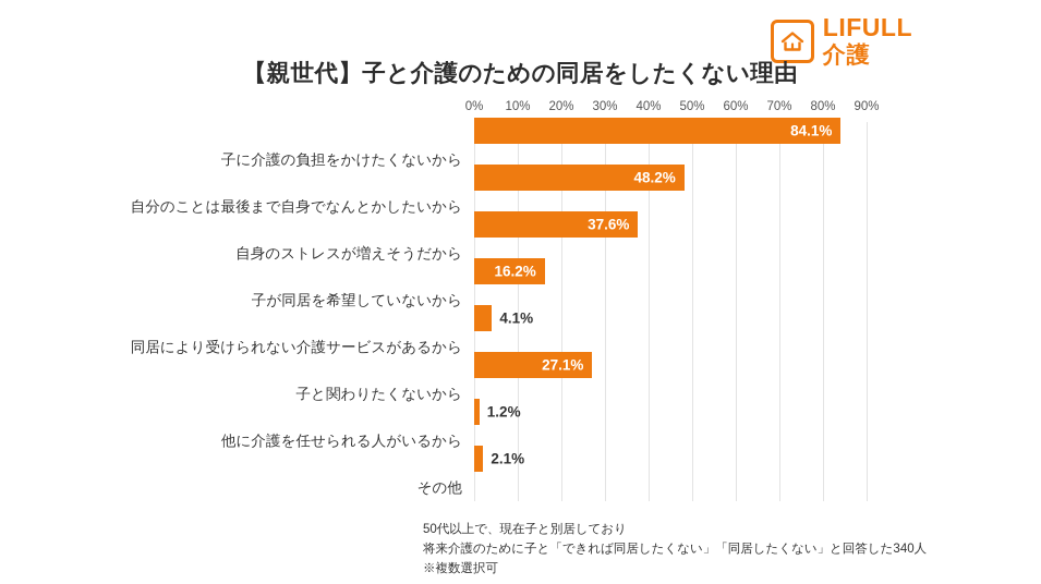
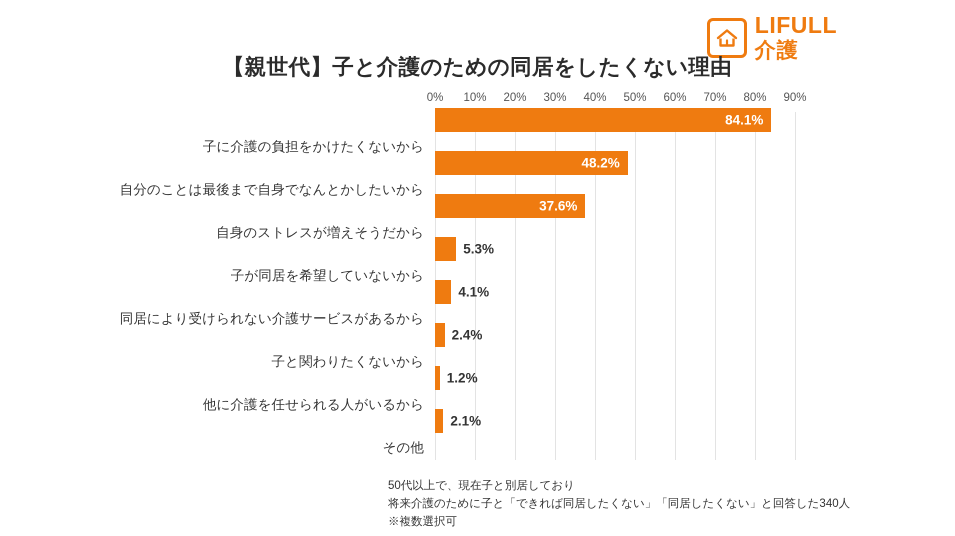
子が同居を希望していないから: 16.2% -> 5.3%
子と関わりたくないから: 27.1% -> 2.4%
